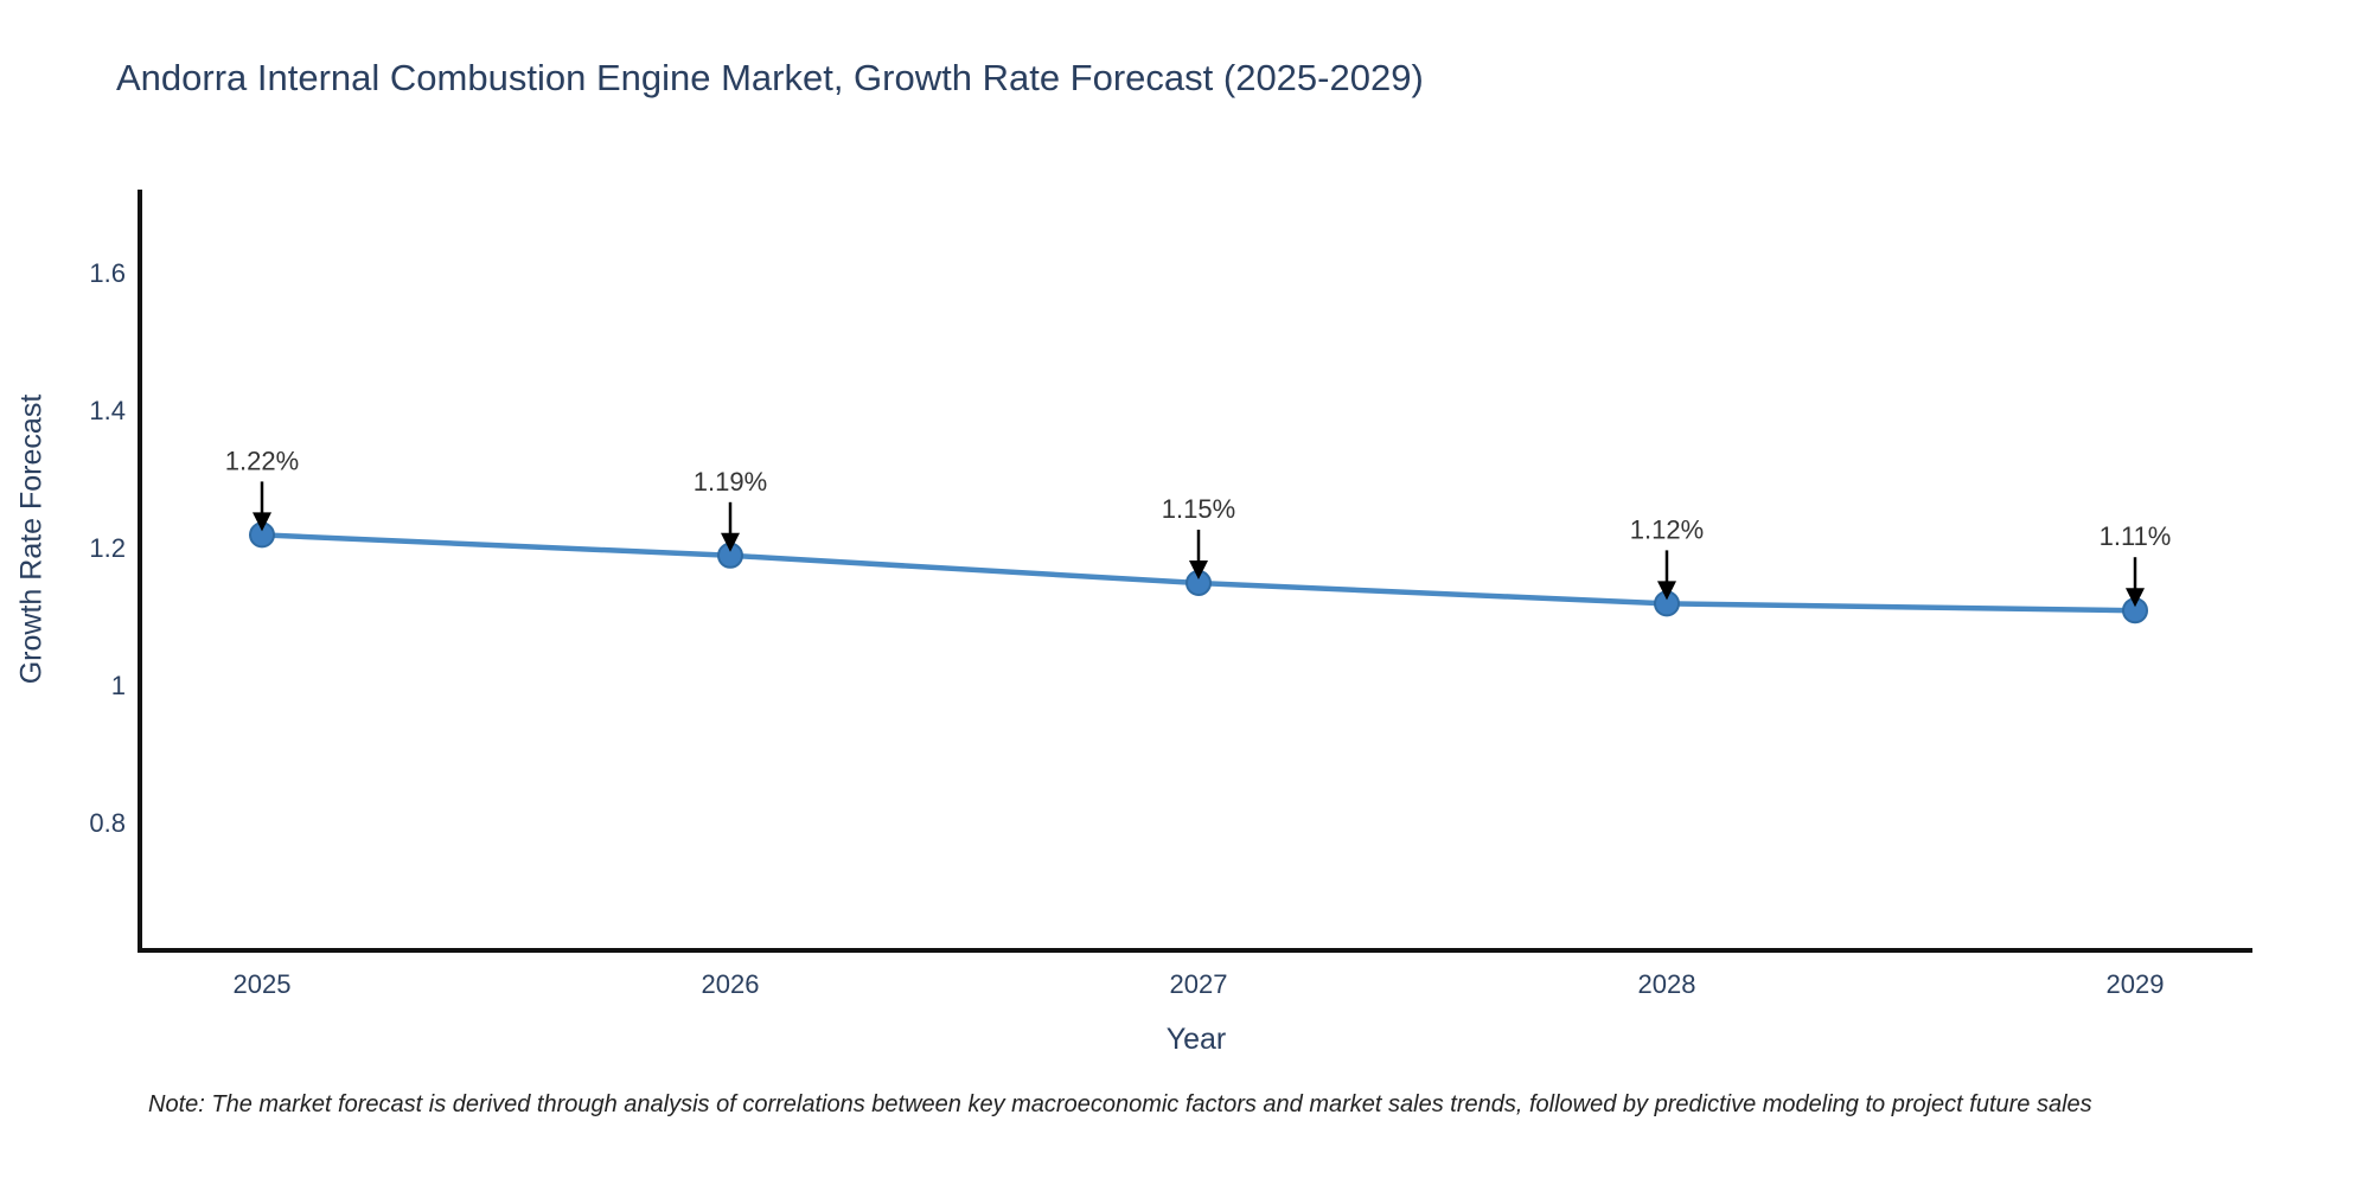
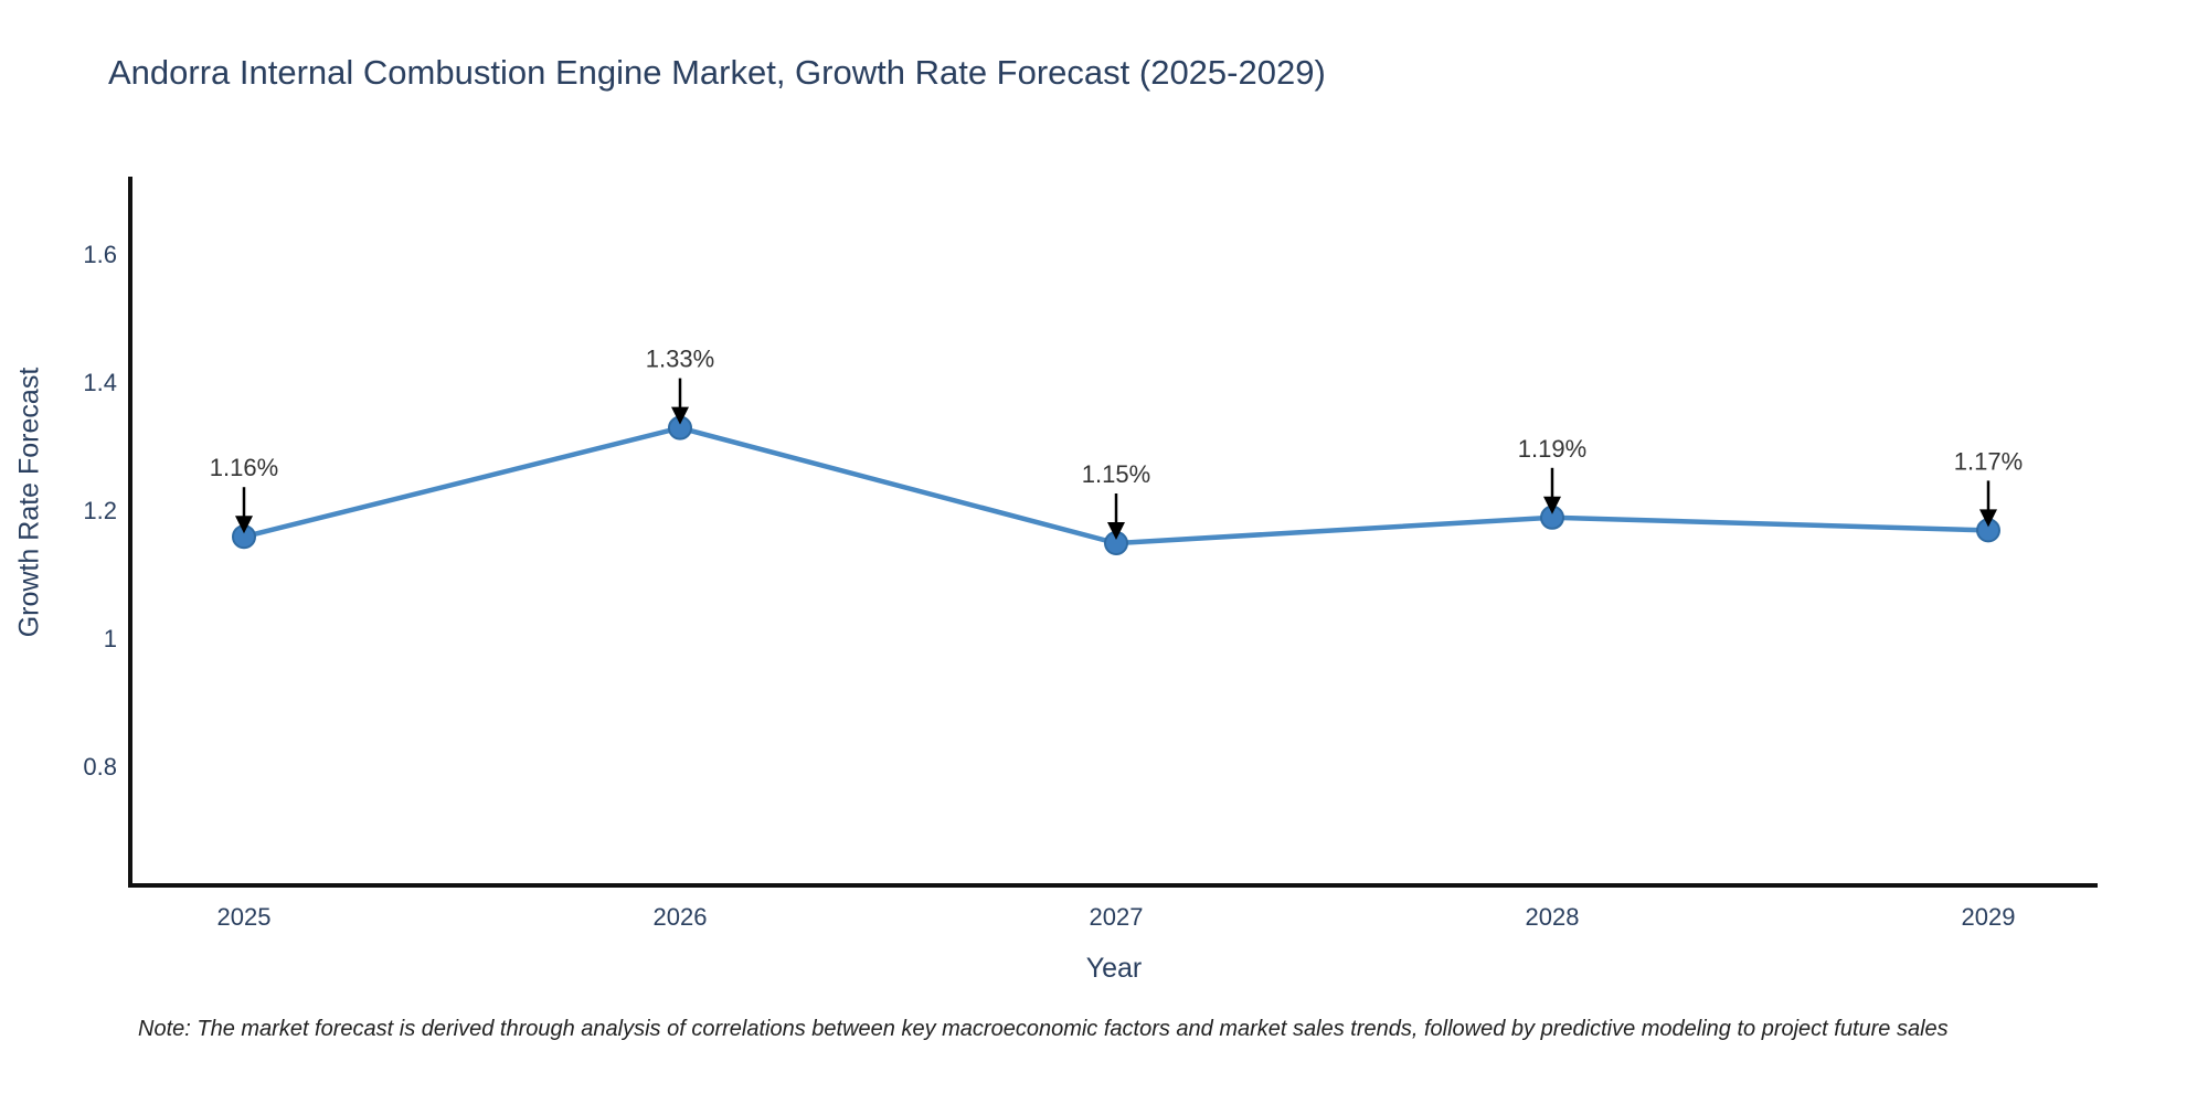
2025: 1.22% -> 1.16%
2026: 1.19% -> 1.33%
2028: 1.12% -> 1.19%
2029: 1.11% -> 1.17%
